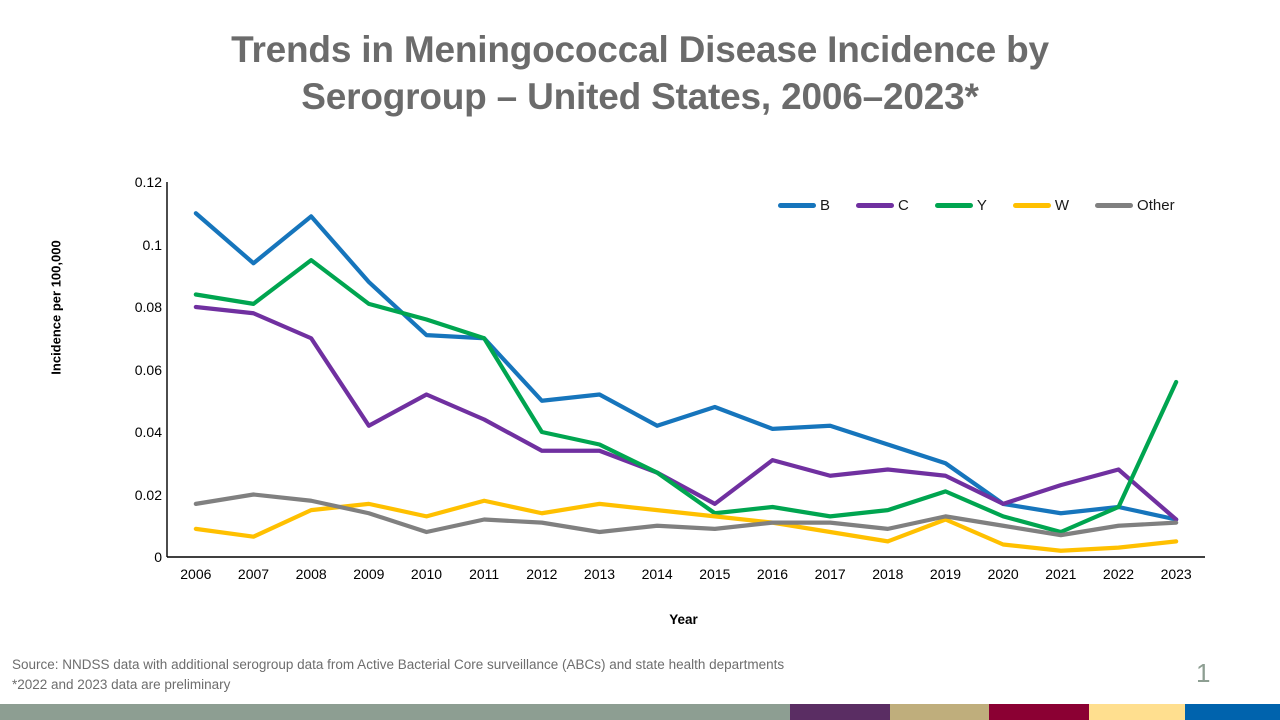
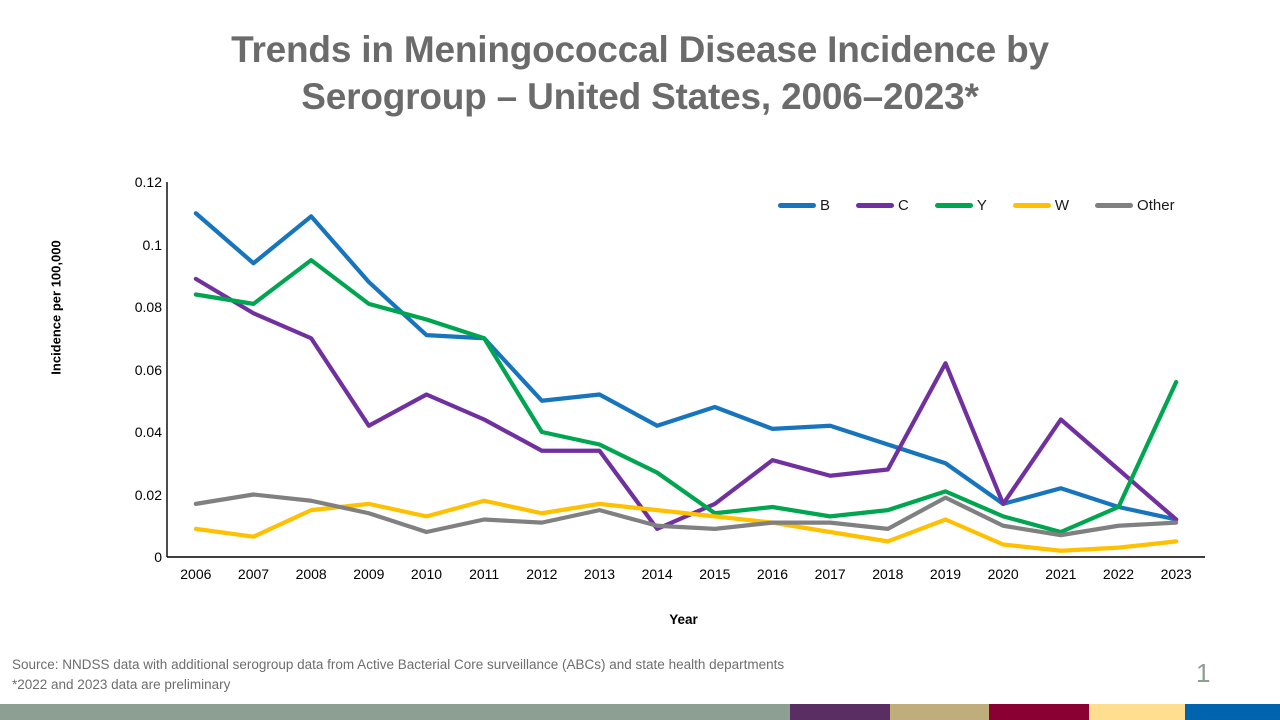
C/2006: 0.080 -> 0.089
Other/2013: 0.008 -> 0.015
C/2014: 0.027 -> 0.009
C/2019: 0.026 -> 0.062
Other/2019: 0.013 -> 0.019
B/2021: 0.014 -> 0.022
C/2021: 0.023 -> 0.044
